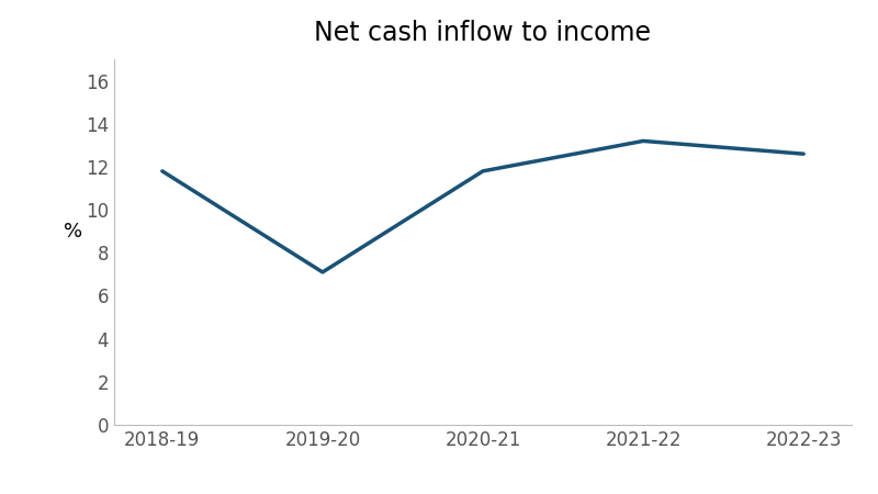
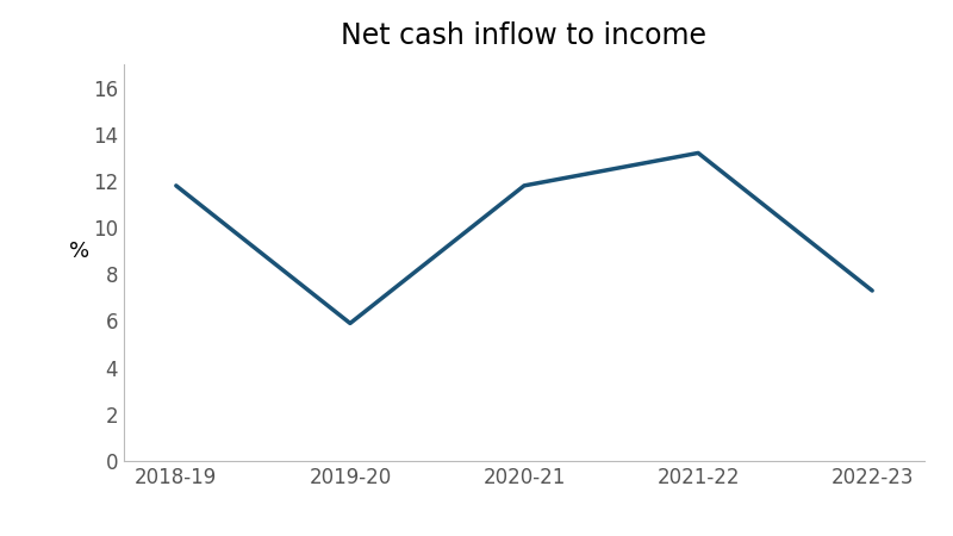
2019-20: 7.1 -> 5.9
2022-23: 12.6 -> 7.3
